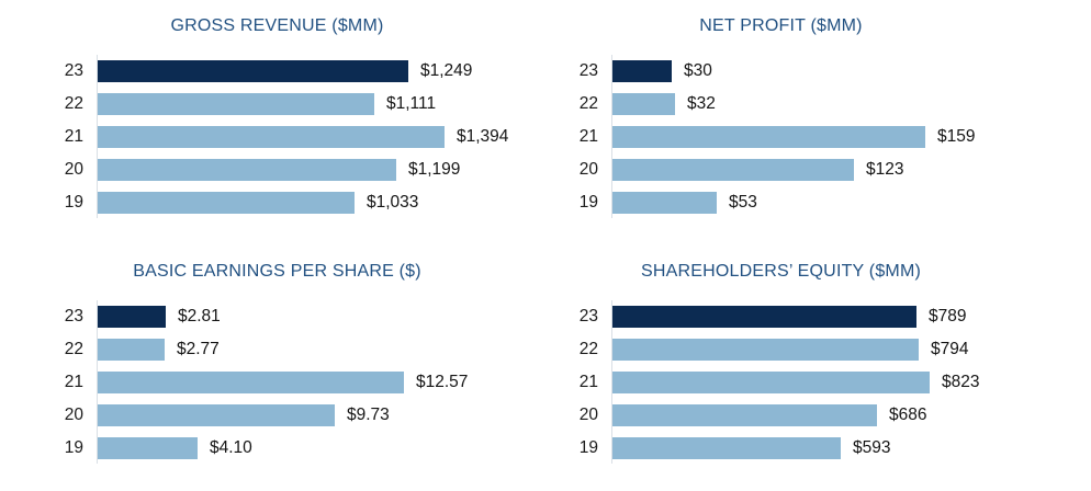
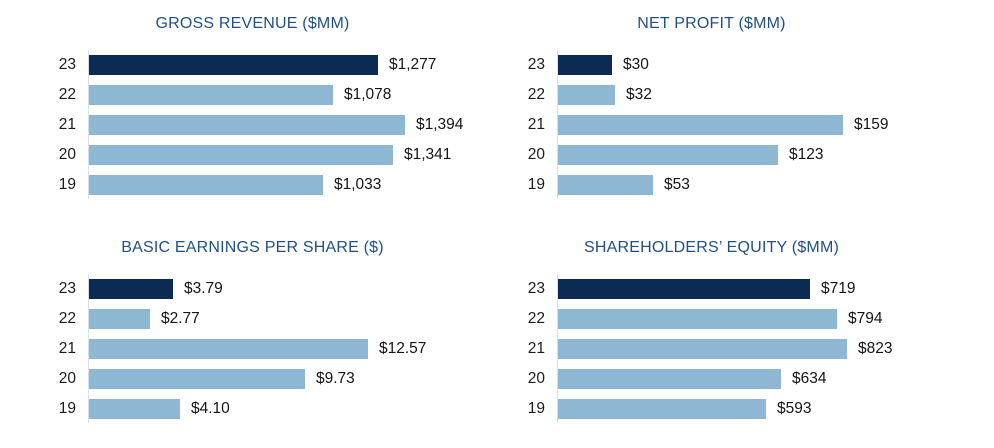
GROSS REVENUE ($MM)/23: $1,249 -> $1,277
GROSS REVENUE ($MM)/22: $1,111 -> $1,078
GROSS REVENUE ($MM)/20: $1,199 -> $1,341
BASIC EARNINGS PER SHARE ($)/23: $2.81 -> $3.79
SHAREHOLDERS’ EQUITY ($MM)/23: $789 -> $719
SHAREHOLDERS’ EQUITY ($MM)/20: $686 -> $634
